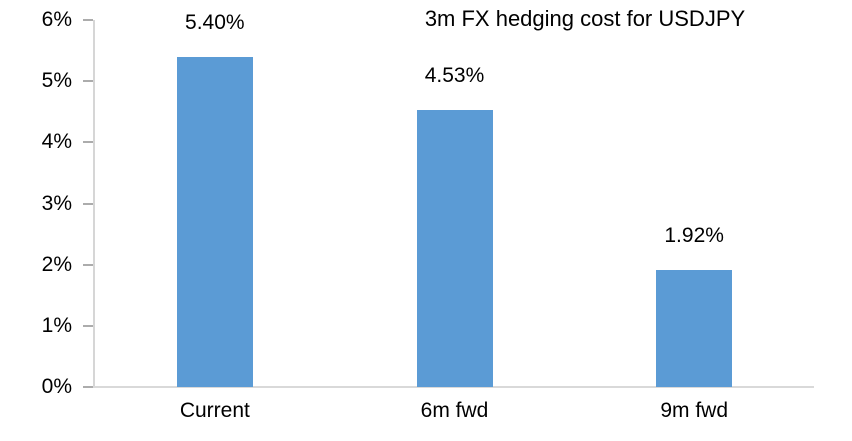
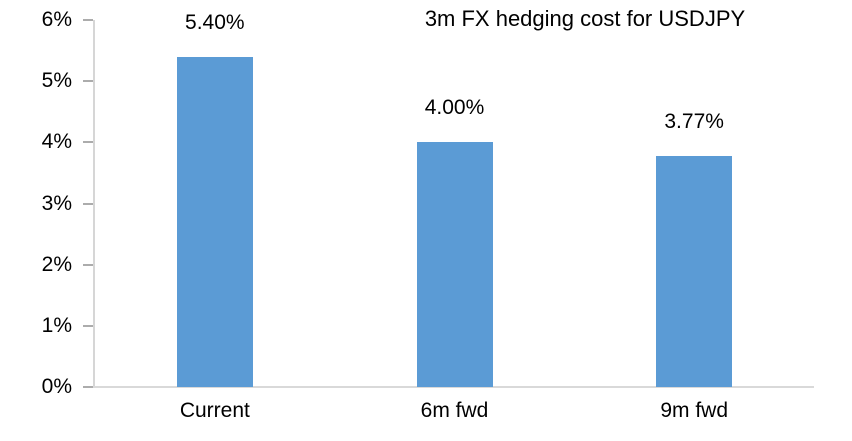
6m fwd: 4.53% -> 4.00%
9m fwd: 1.92% -> 3.77%
